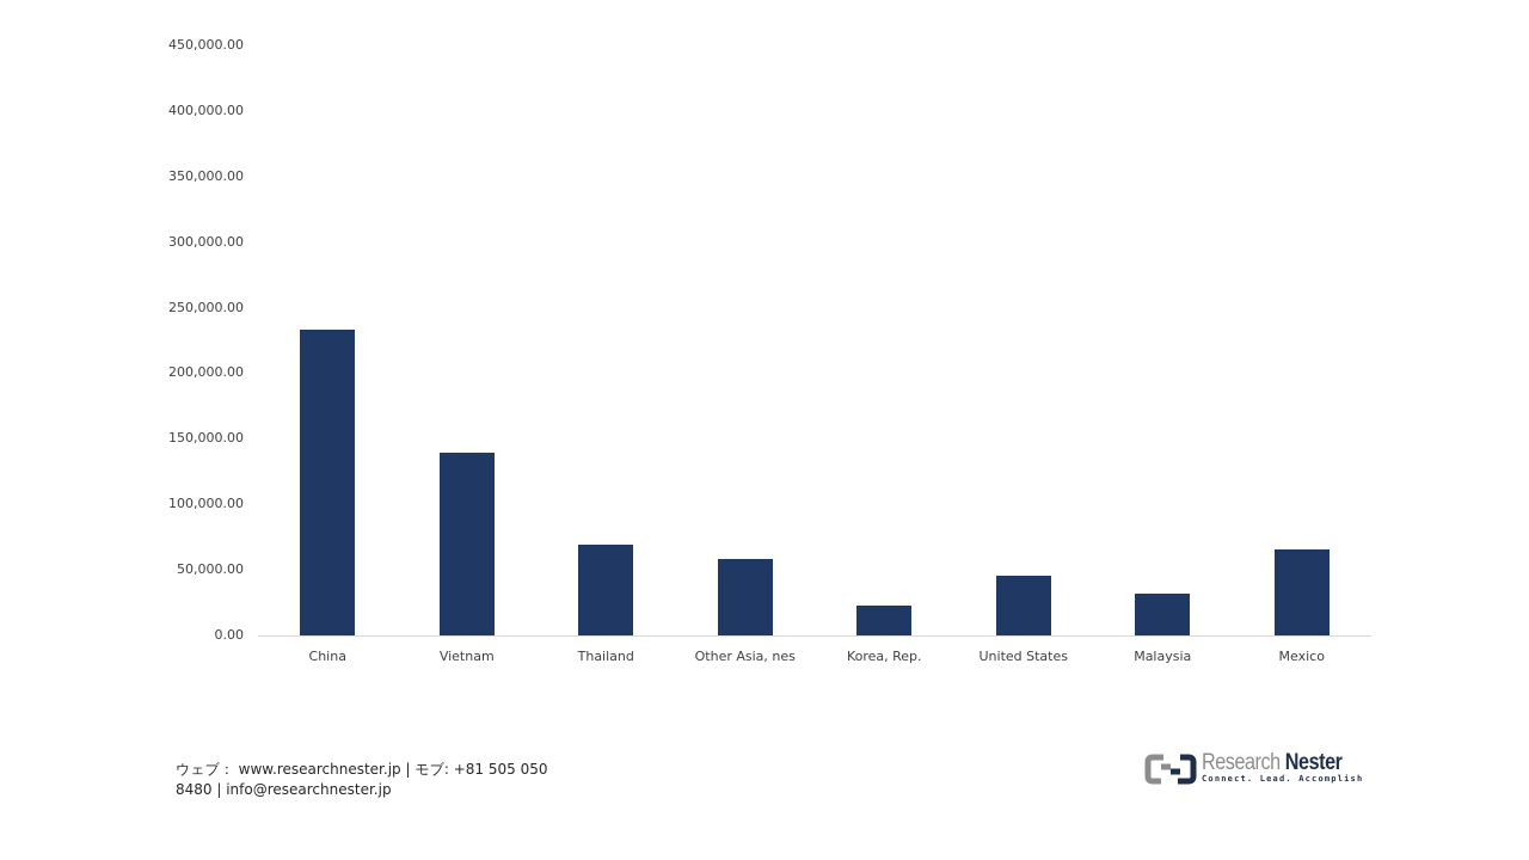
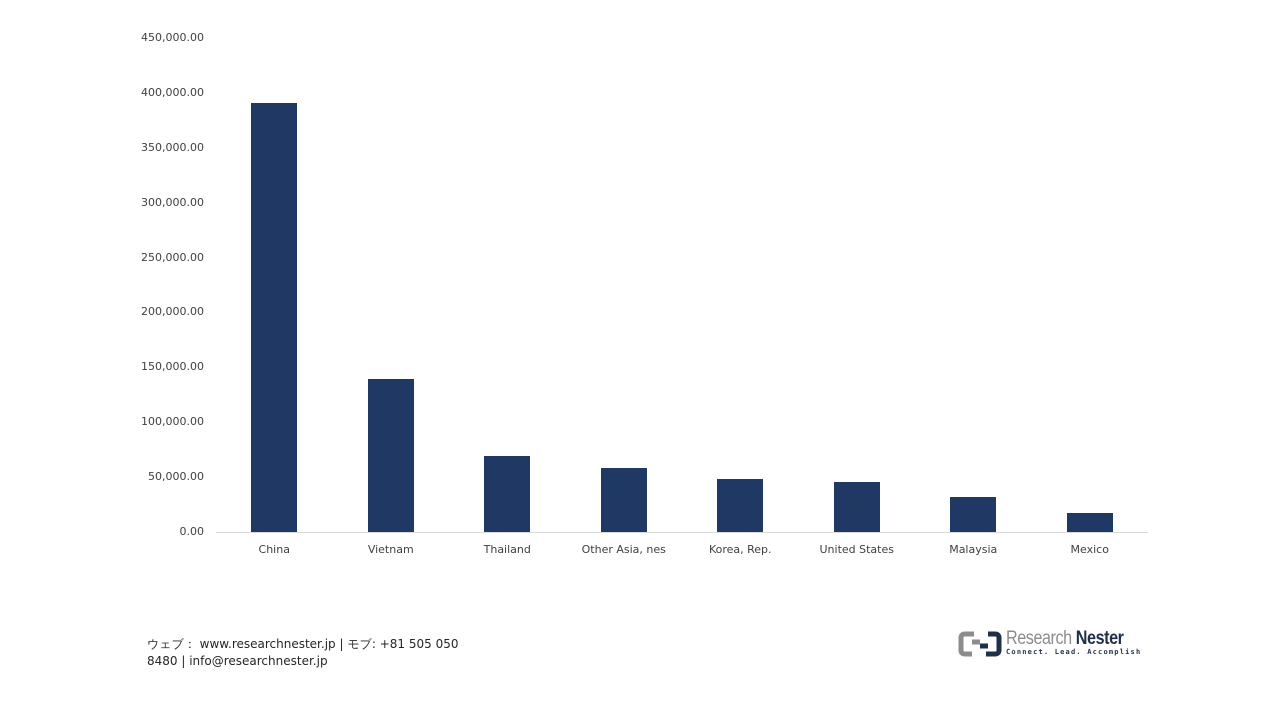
China: 233000 -> 391000
Korea, Rep.: 23000 -> 48000
Mexico: 66000 -> 18000
